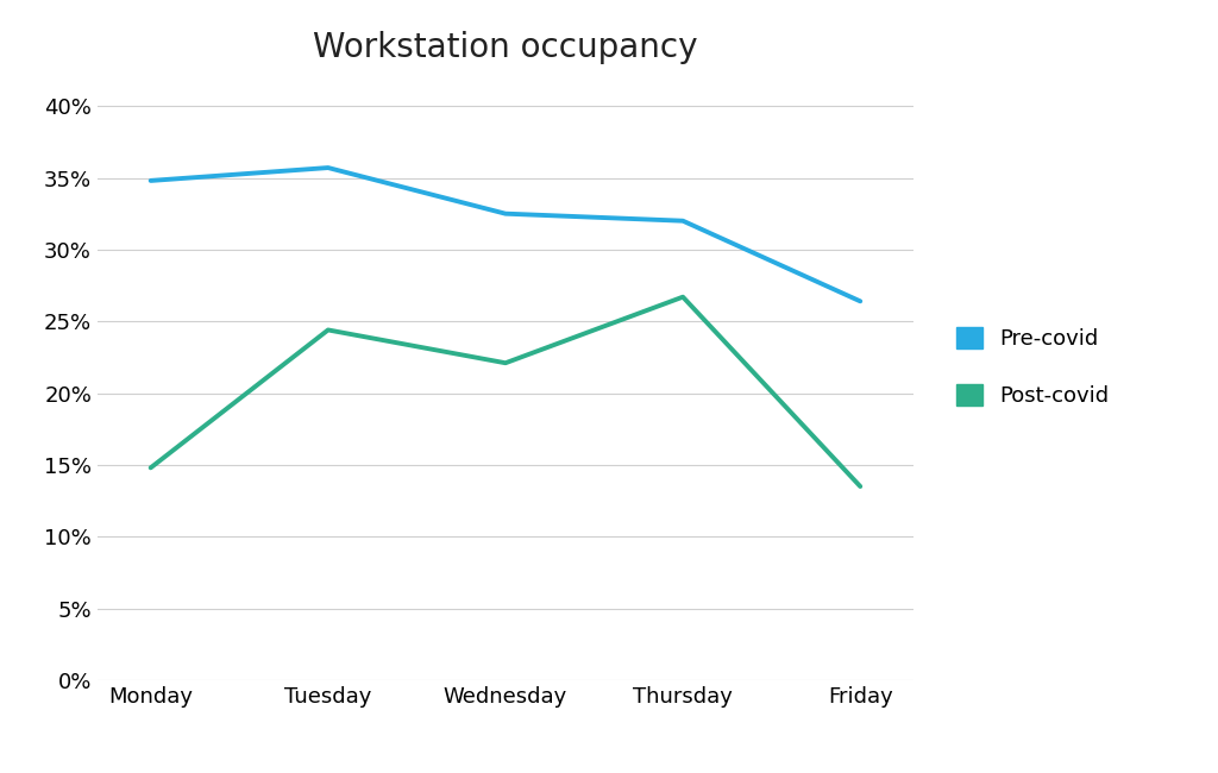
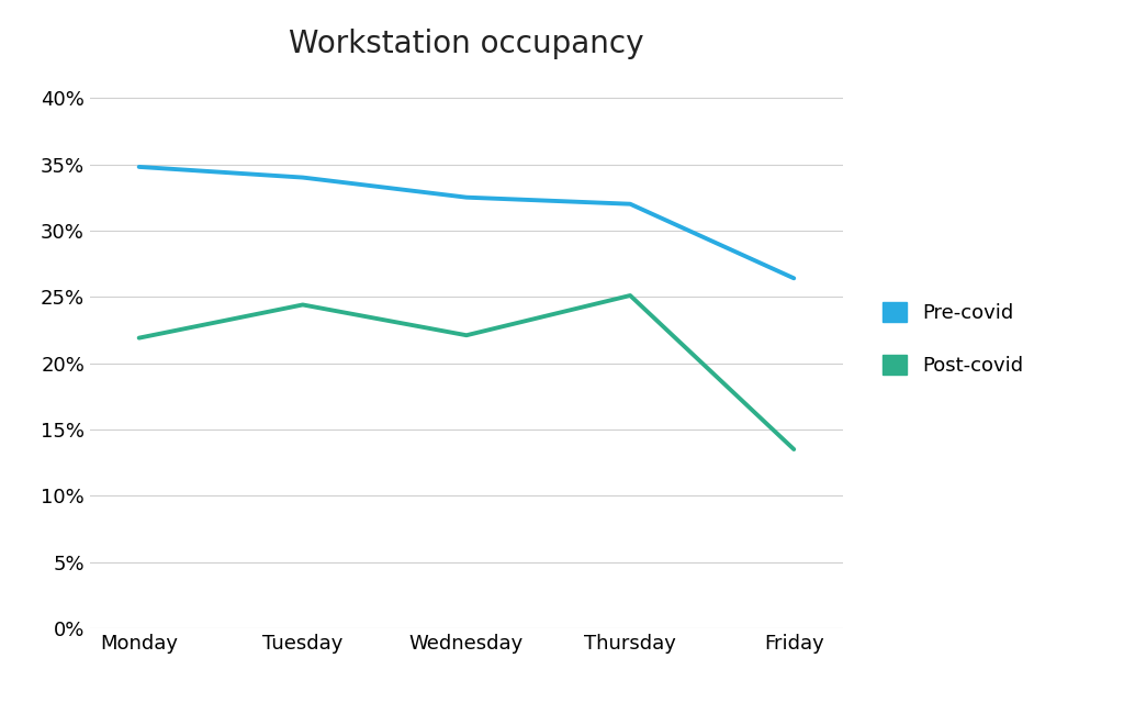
Post-covid/Monday: 14.8% -> 21.9%
Pre-covid/Tuesday: 35.7% -> 34.0%
Post-covid/Thursday: 26.7% -> 25.1%
